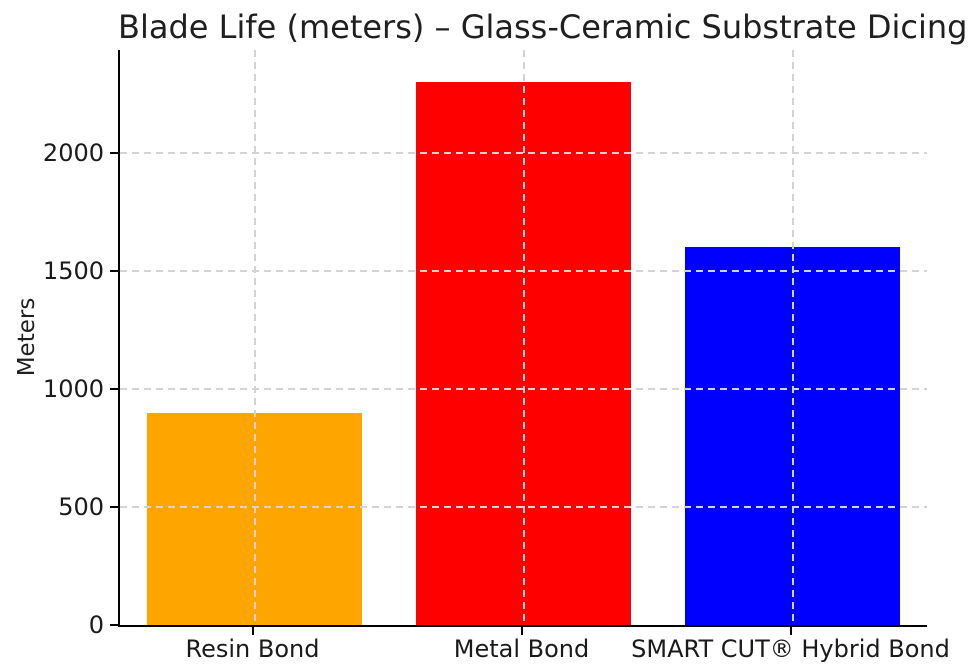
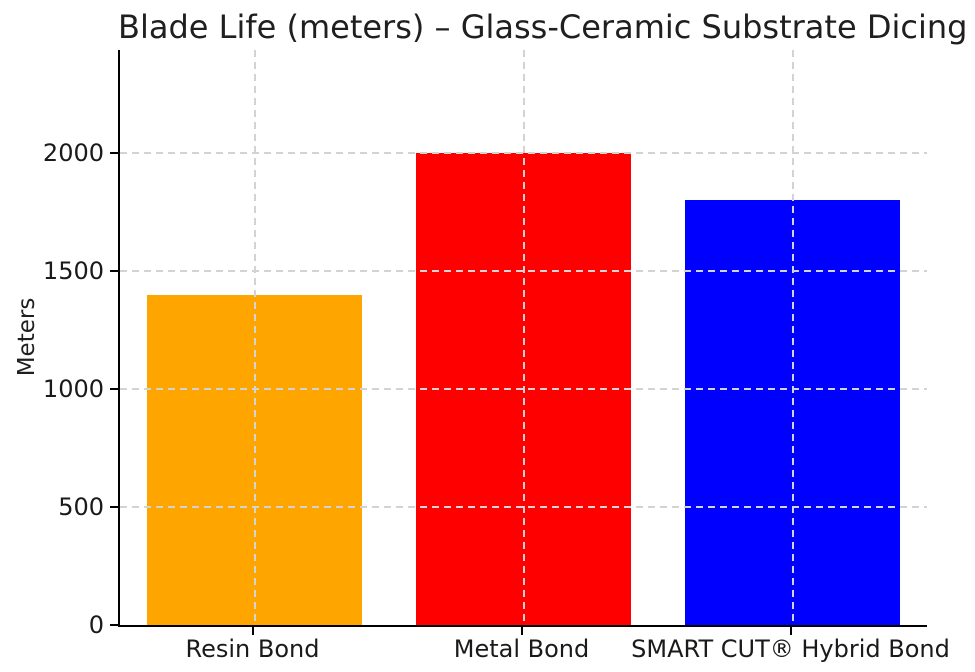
Resin Bond: 900 -> 1400
Metal Bond: 2300 -> 2000
SMART CUT® Hybrid Bond: 1600 -> 1800
